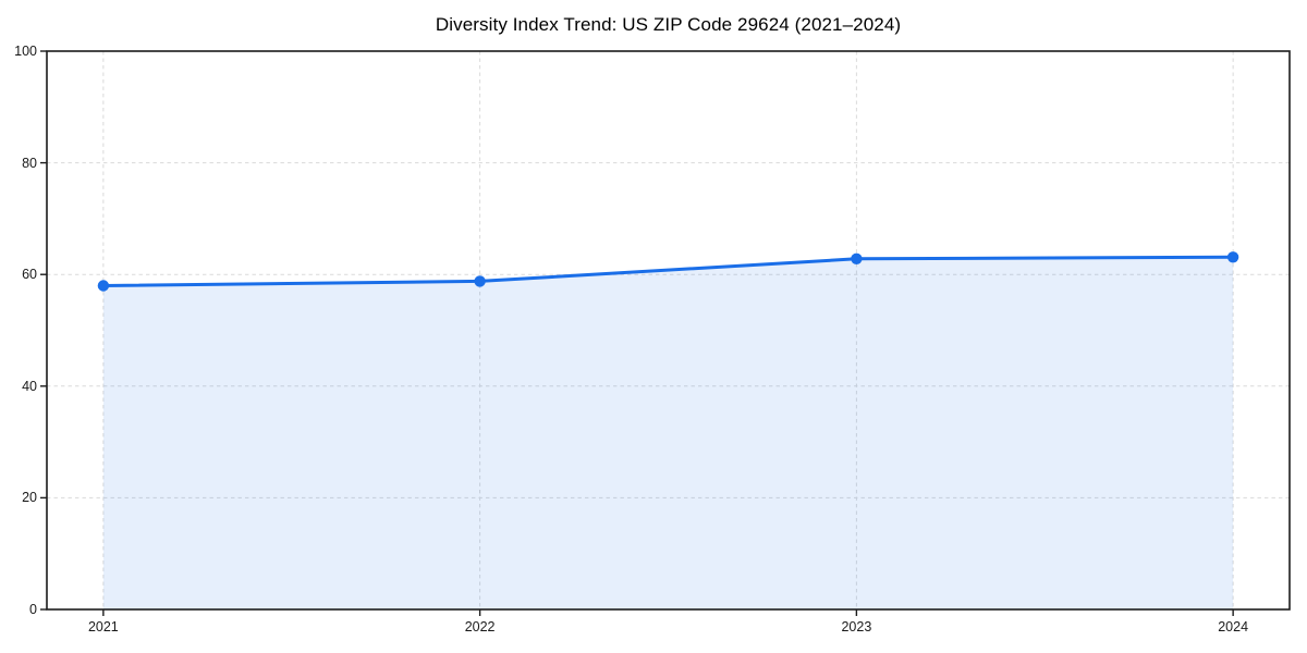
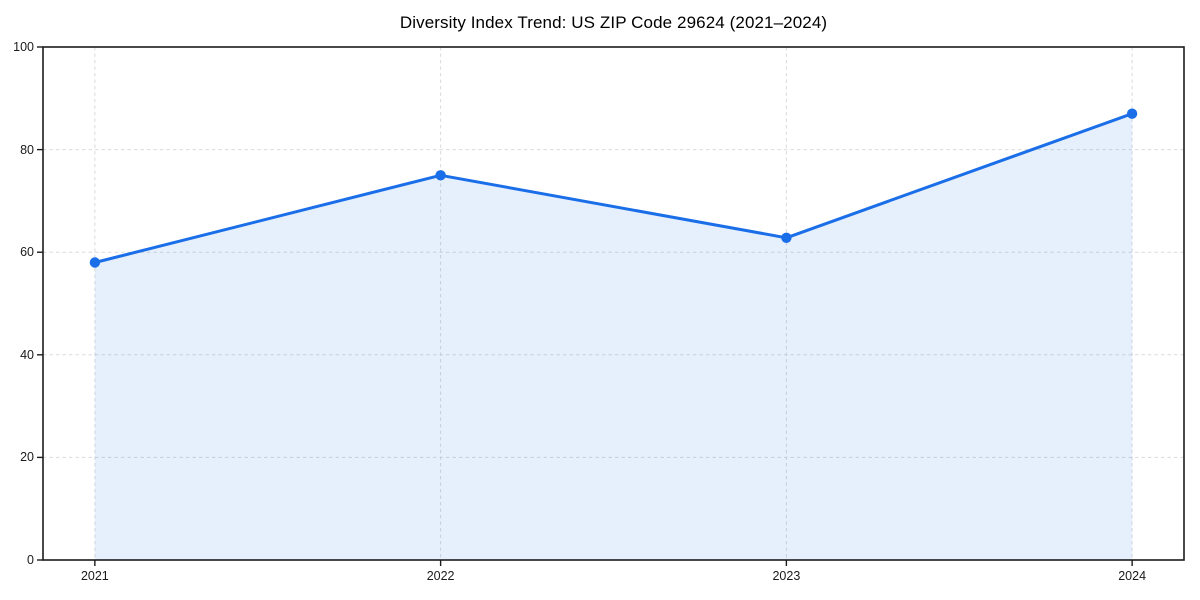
2022: 59 -> 75
2024: 63 -> 87
